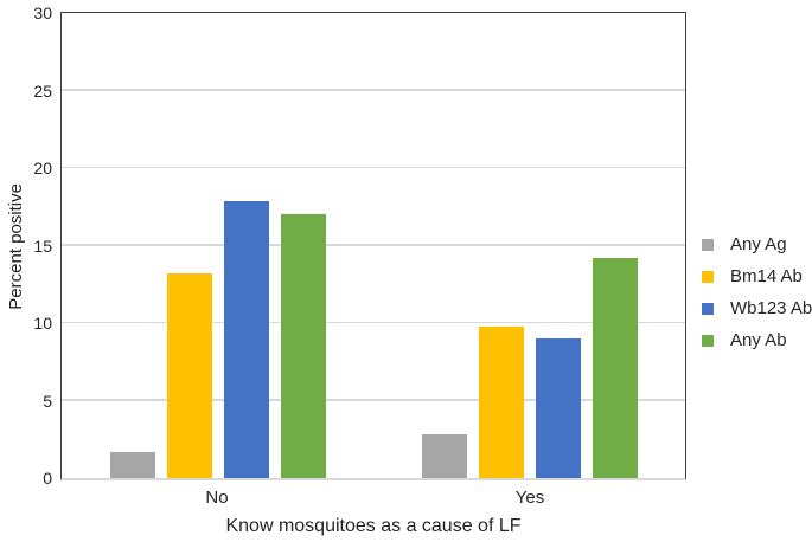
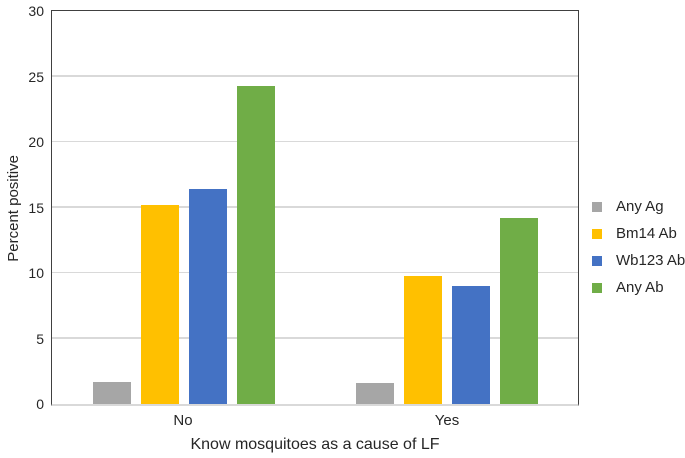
Bm14 Ab/No: 13.2 -> 15.2
Wb123 Ab/No: 17.9 -> 16.4
Any Ab/No: 17.0 -> 24.3
Any Ag/Yes: 2.8 -> 1.6
